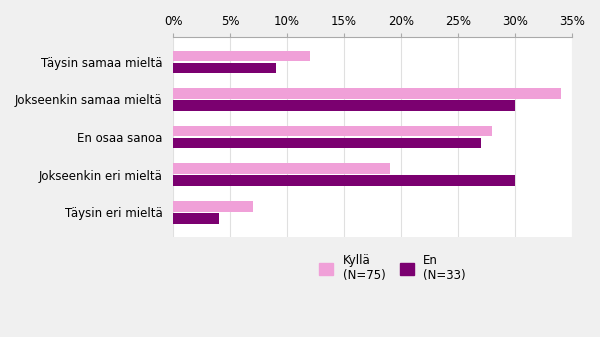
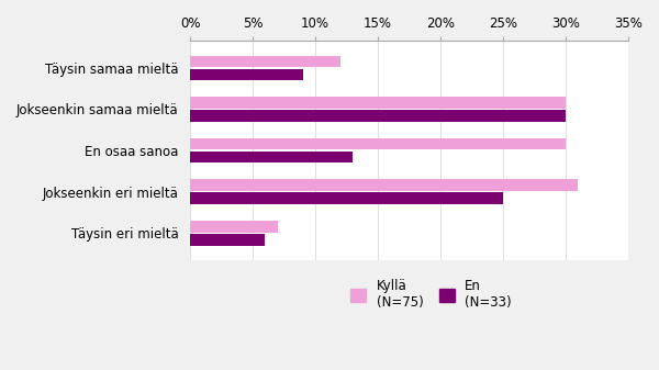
Kyllä (N=75)/Jokseenkin samaa mieltä: 34% -> 30%
Kyllä (N=75)/En osaa sanoa: 28% -> 30%
En (N=33)/En osaa sanoa: 27% -> 13%
Kyllä (N=75)/Jokseenkin eri mieltä: 19% -> 31%
En (N=33)/Jokseenkin eri mieltä: 30% -> 25%
En (N=33)/Täysin eri mieltä: 4% -> 6%
